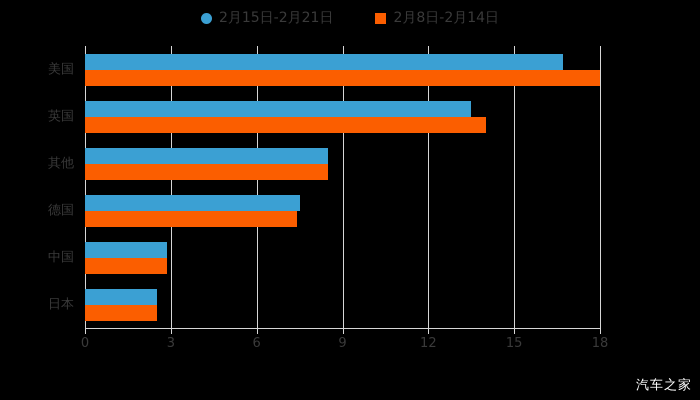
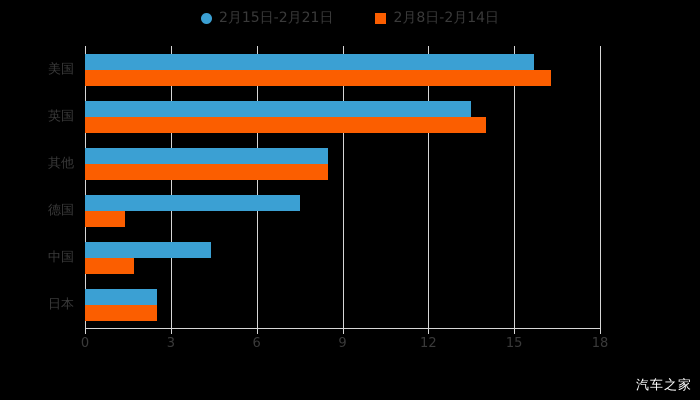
2月15日-2月21日/美国: 16.7 -> 15.7
2月8日-2月14日/美国: 18.0 -> 16.3
2月8日-2月14日/德国: 7.4 -> 1.4
2月15日-2月21日/中国: 2.9 -> 4.4
2月8日-2月14日/中国: 2.9 -> 1.7
